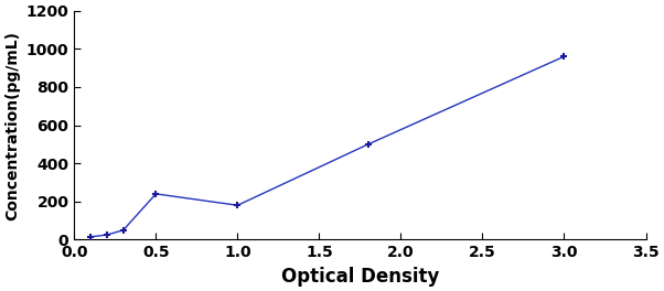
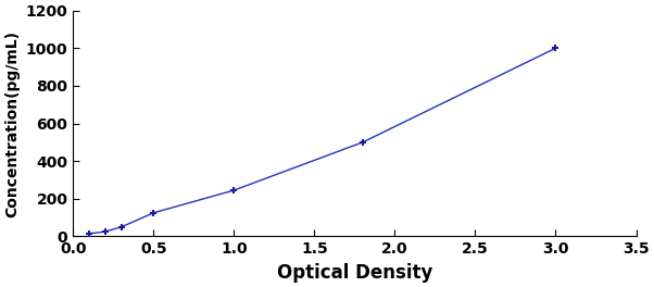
0.5: 240 -> 120
1.0: 180 -> 240
3.0: 960 -> 1000
